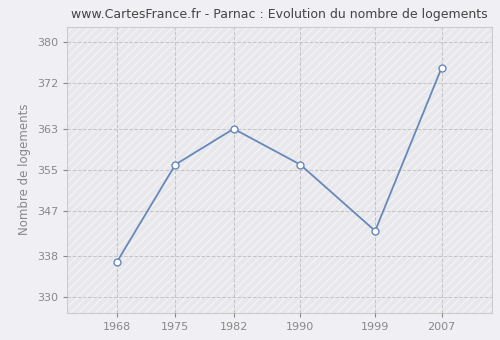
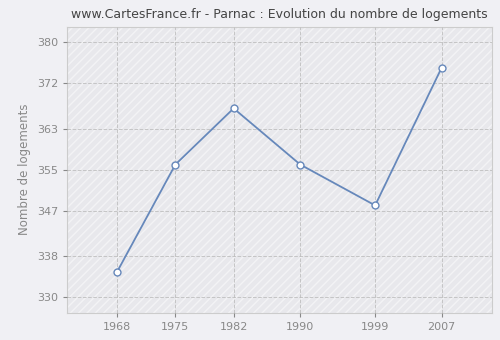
1968: 337 -> 335
1982: 363 -> 367
1999: 343 -> 348
